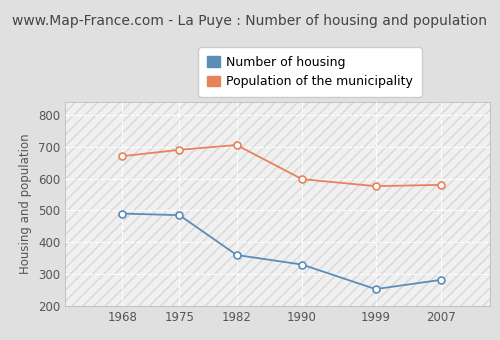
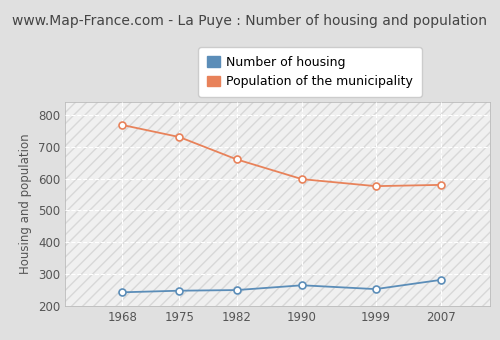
Number of housing/1968: 490 -> 243
Population of the municipality/1968: 670 -> 768
Number of housing/1975: 485 -> 248
Population of the municipality/1975: 690 -> 730
Number of housing/1982: 360 -> 250
Population of the municipality/1982: 705 -> 660
Number of housing/1990: 330 -> 265
